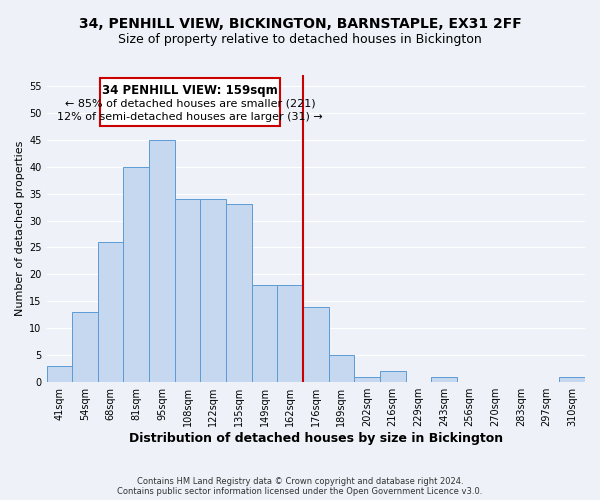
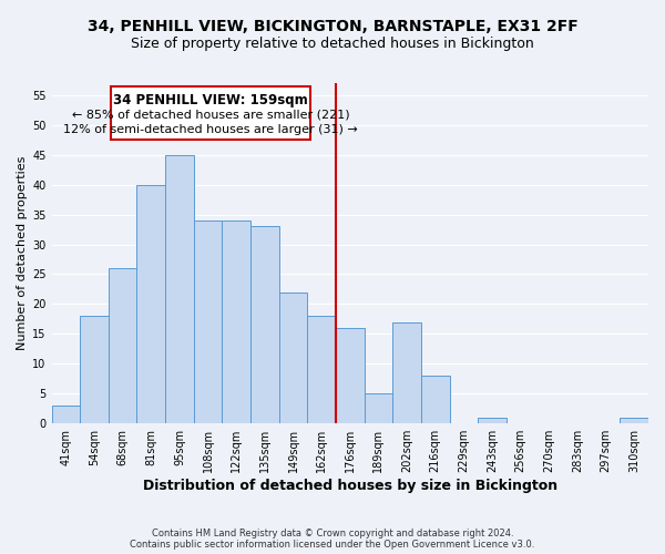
54sqm: 13 -> 18
149sqm: 18 -> 22
176sqm: 14 -> 16
202sqm: 1 -> 17
216sqm: 2 -> 8
